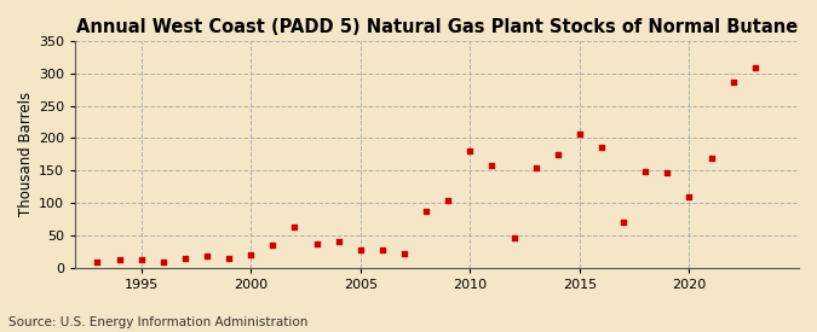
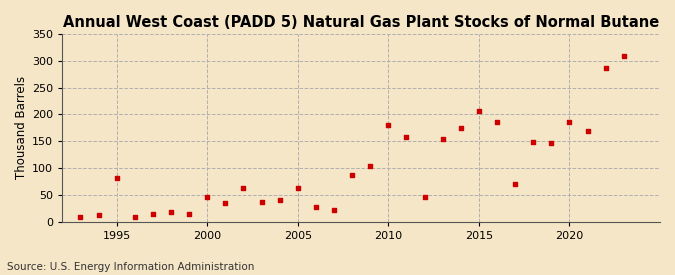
1995: 12 -> 82
2000: 20 -> 46
2005: 27 -> 62
2020: 110 -> 186
